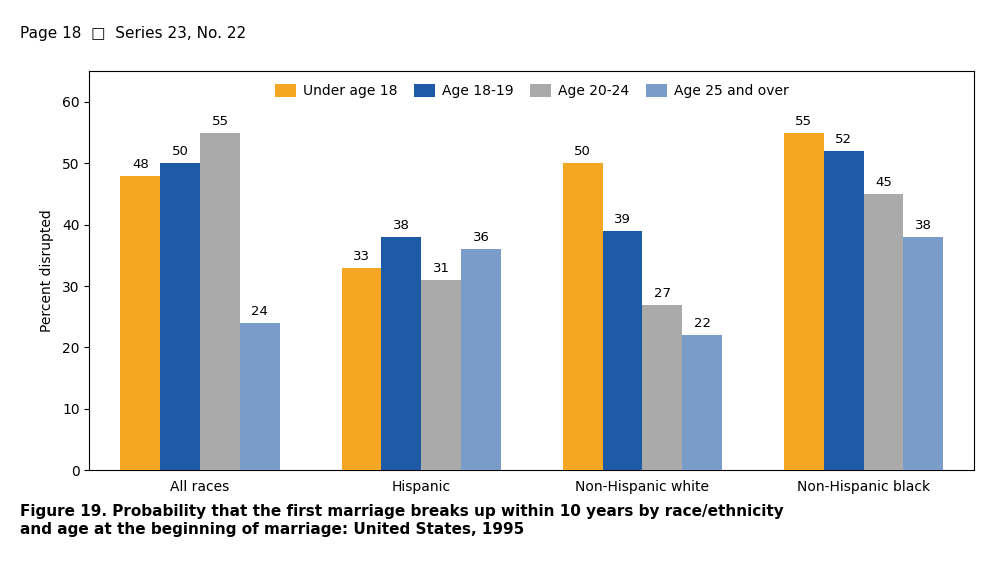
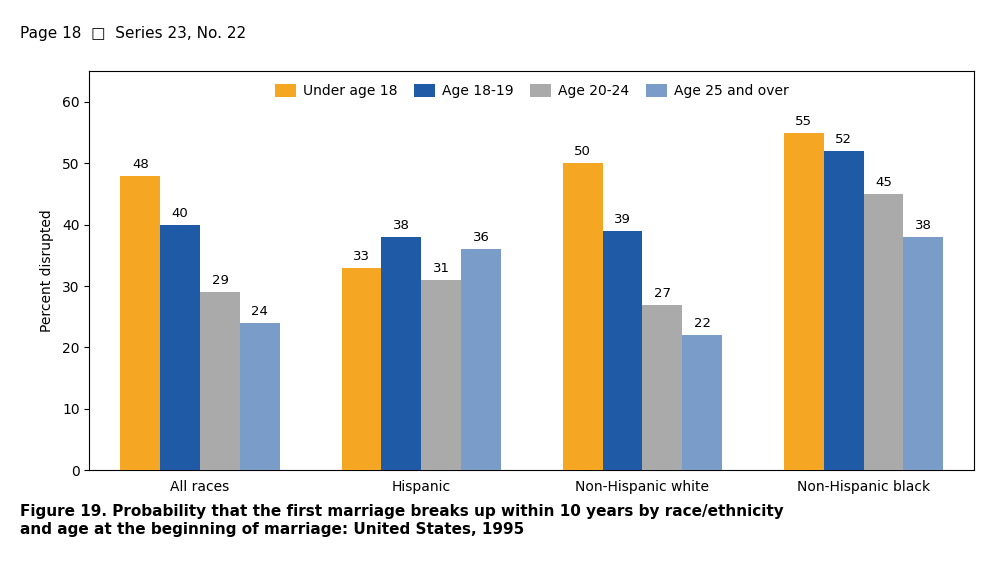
Age 18-19/All races: 50 -> 40
Age 20-24/All races: 55 -> 29
